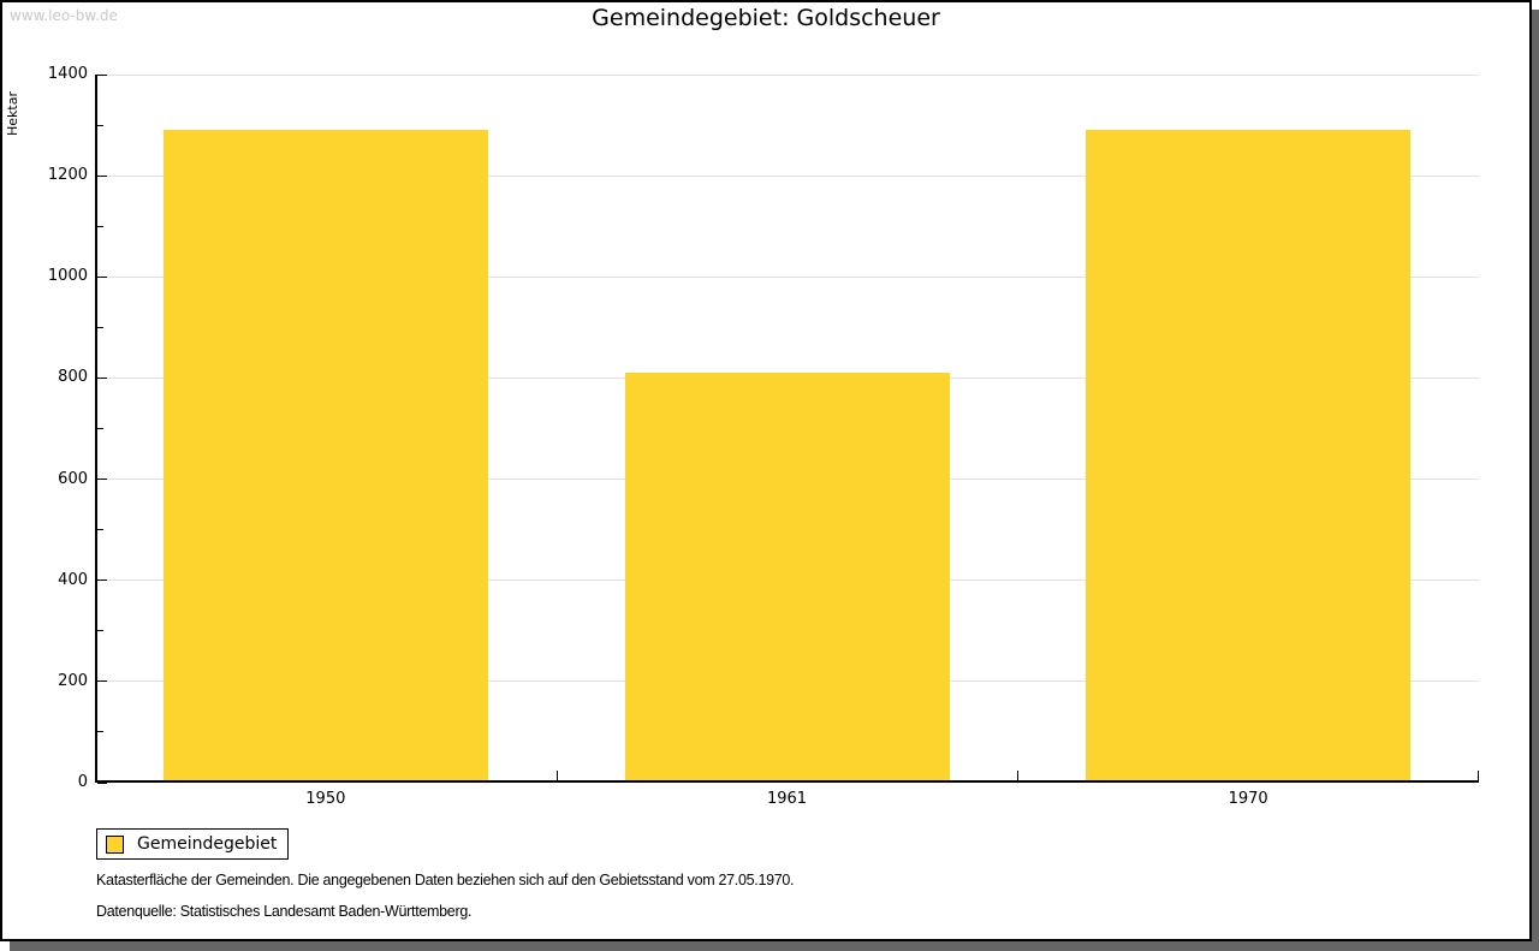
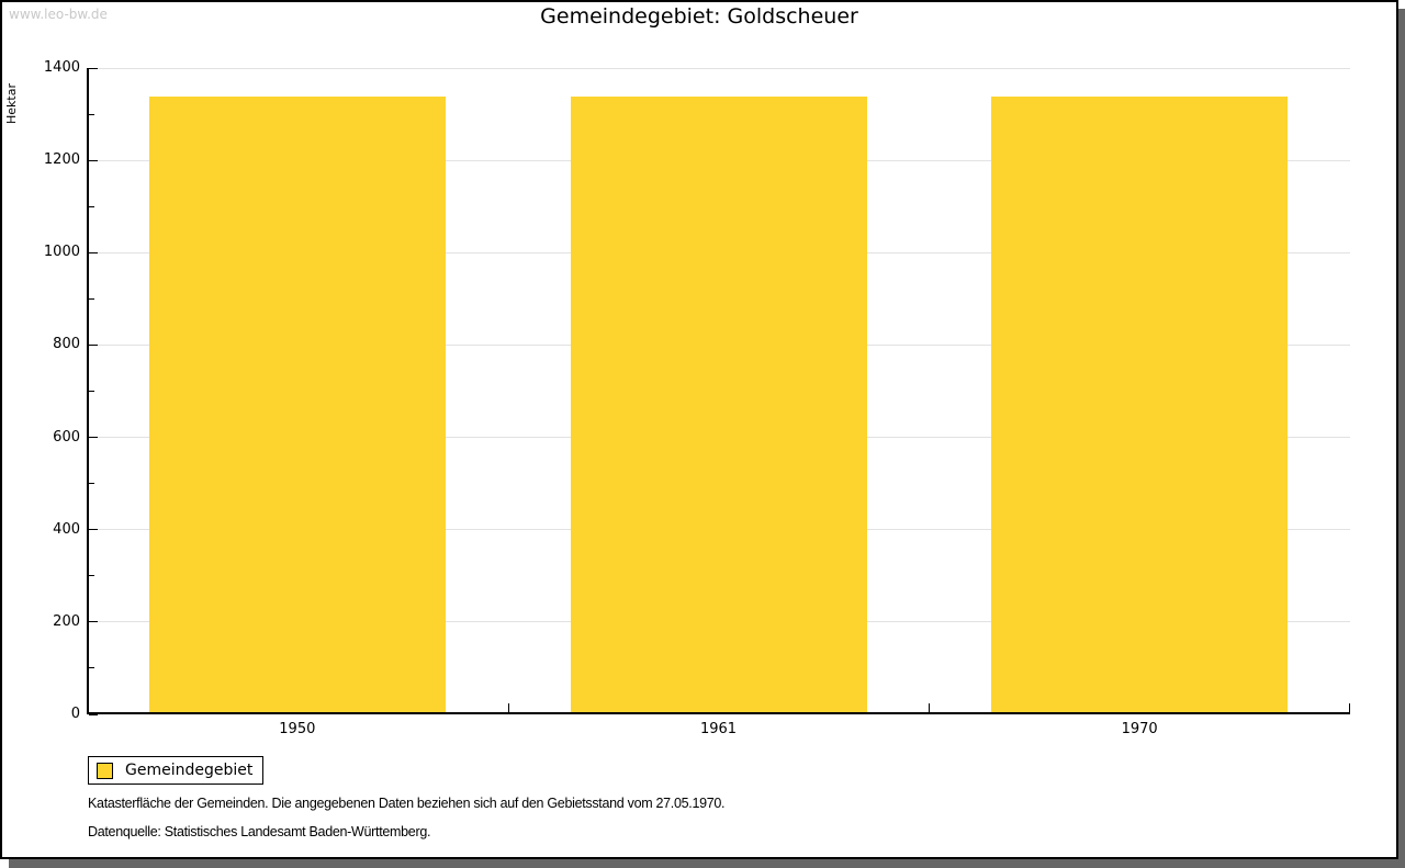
1950: 1290 -> 1340
1961: 810 -> 1340
1970: 1290 -> 1340
